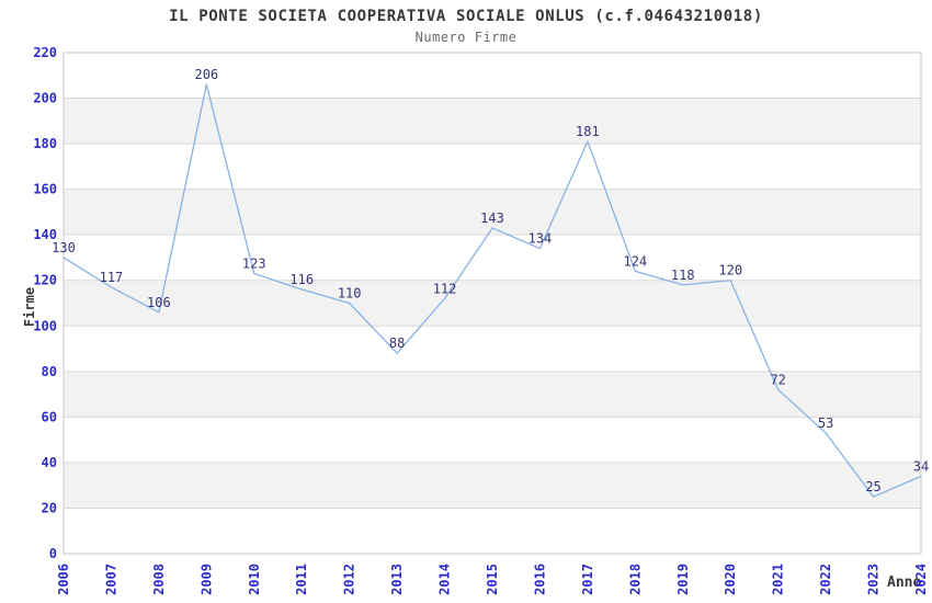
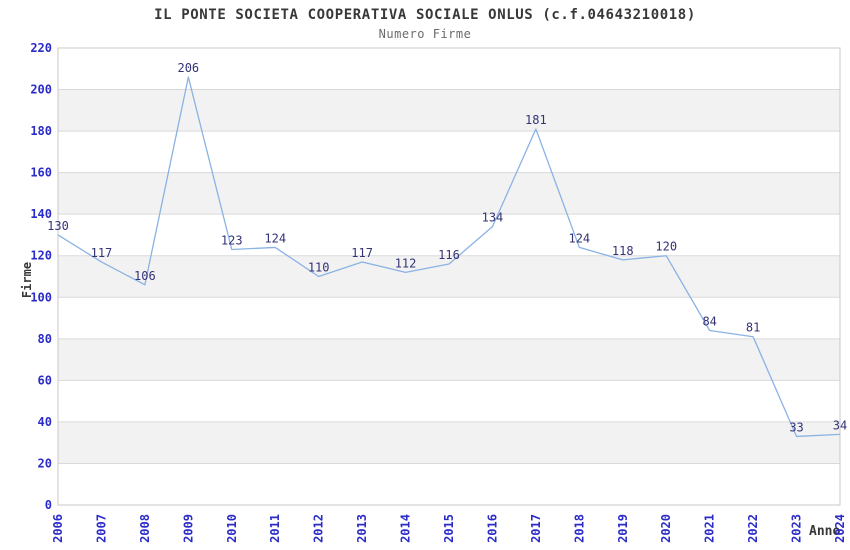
2011: 116 -> 124
2013: 88 -> 117
2015: 143 -> 116
2021: 72 -> 84
2022: 53 -> 81
2023: 25 -> 33
